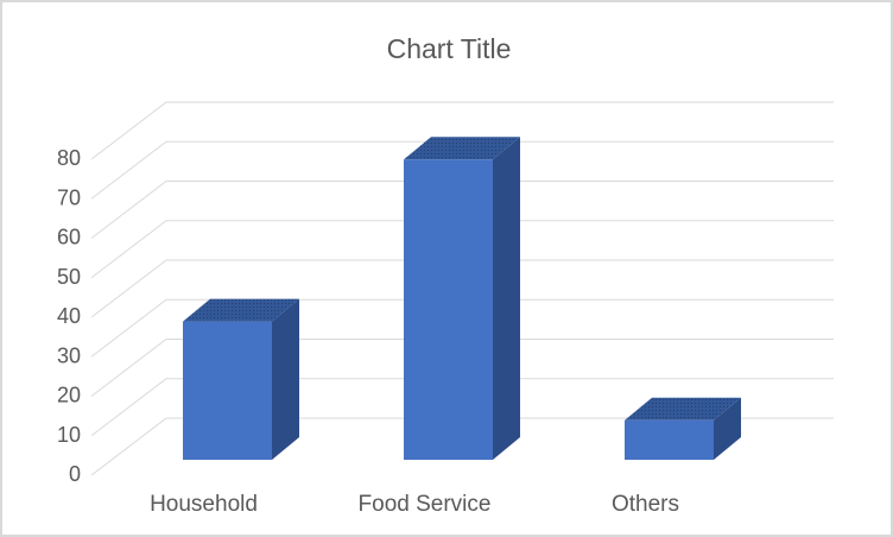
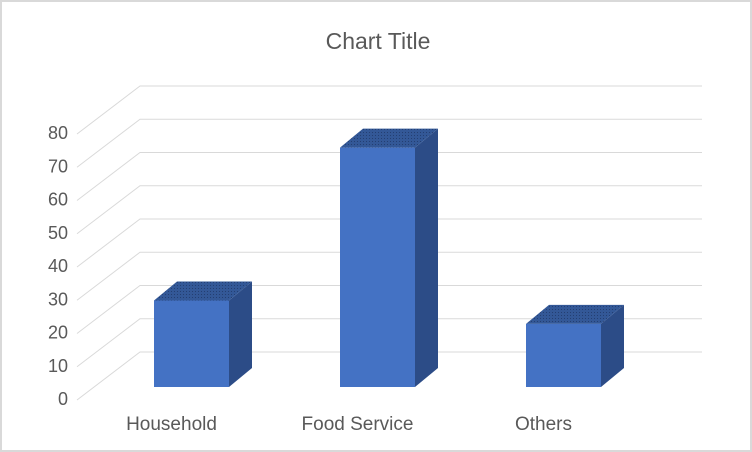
Household: 35 -> 26
Food Service: 76 -> 72
Others: 10 -> 19
